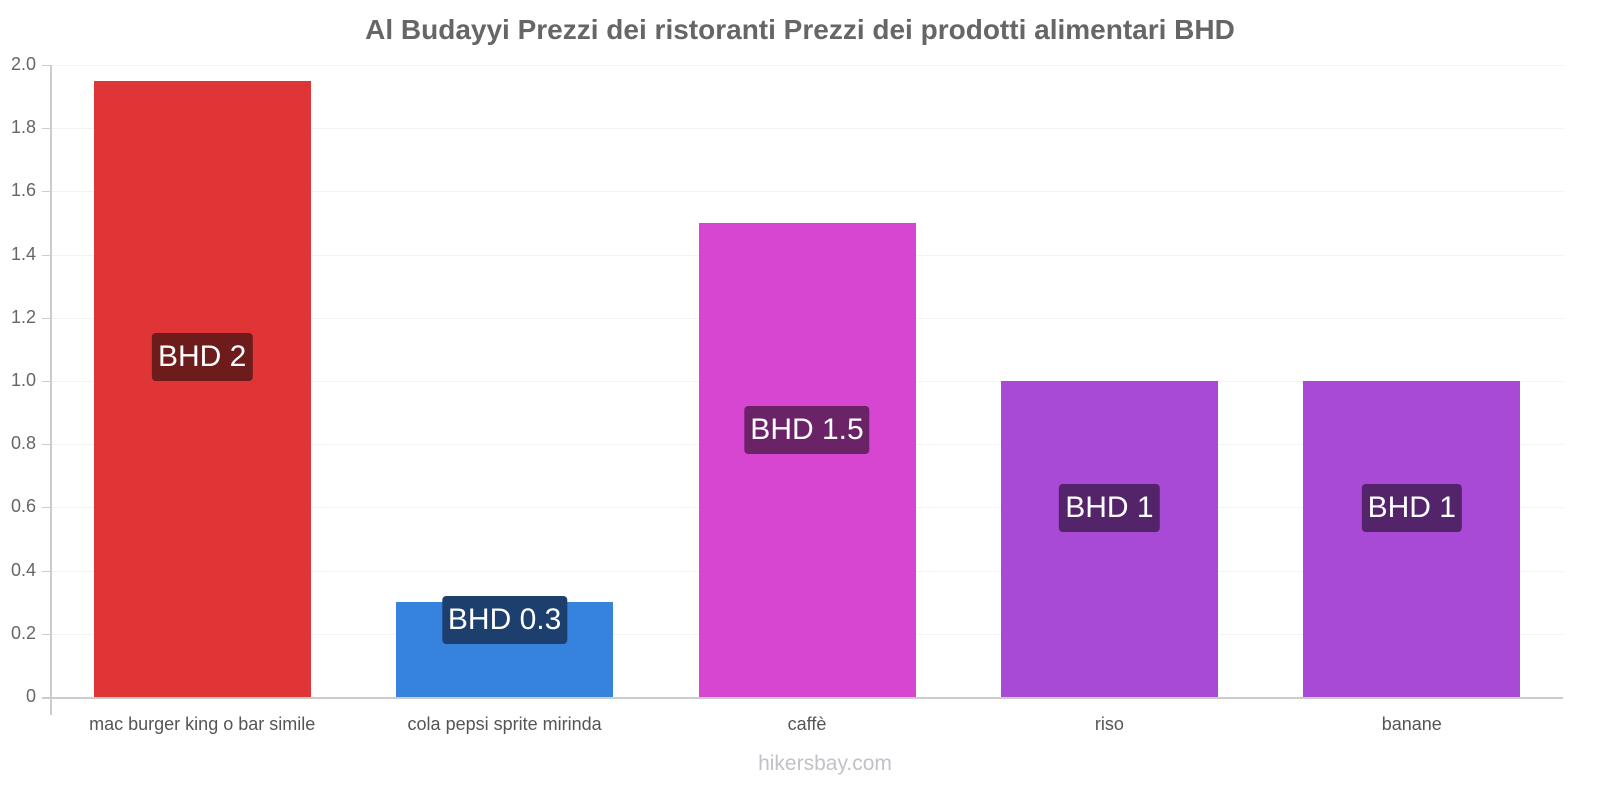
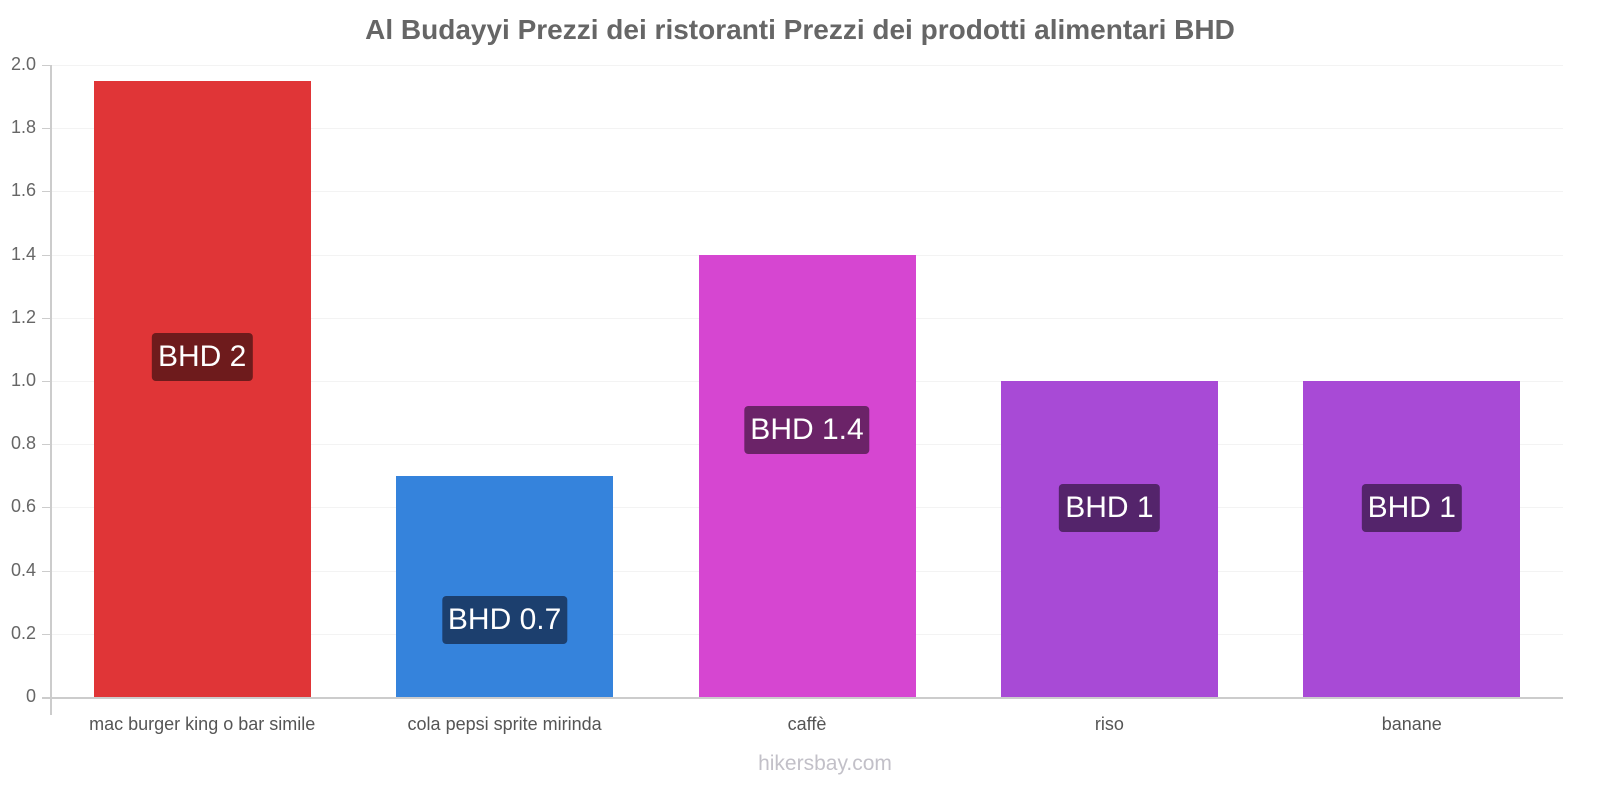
cola pepsi sprite mirinda: 0.3 -> 0.7
caffè: 1.5 -> 1.4
